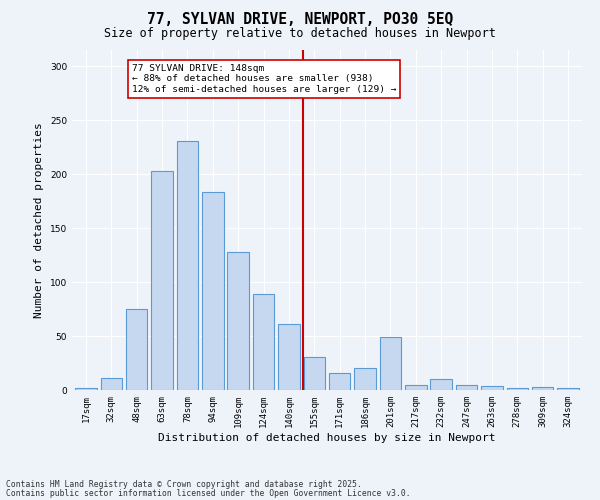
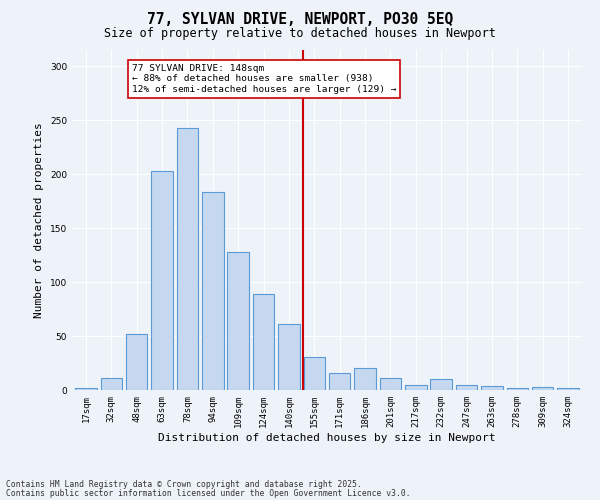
48sqm: 75 -> 52
78sqm: 231 -> 243
201sqm: 49 -> 11
